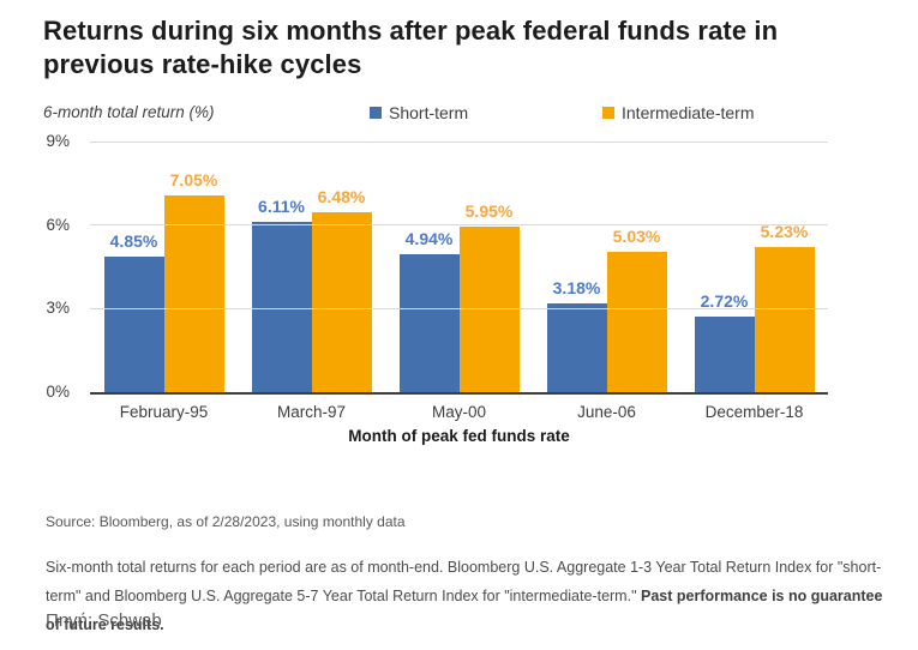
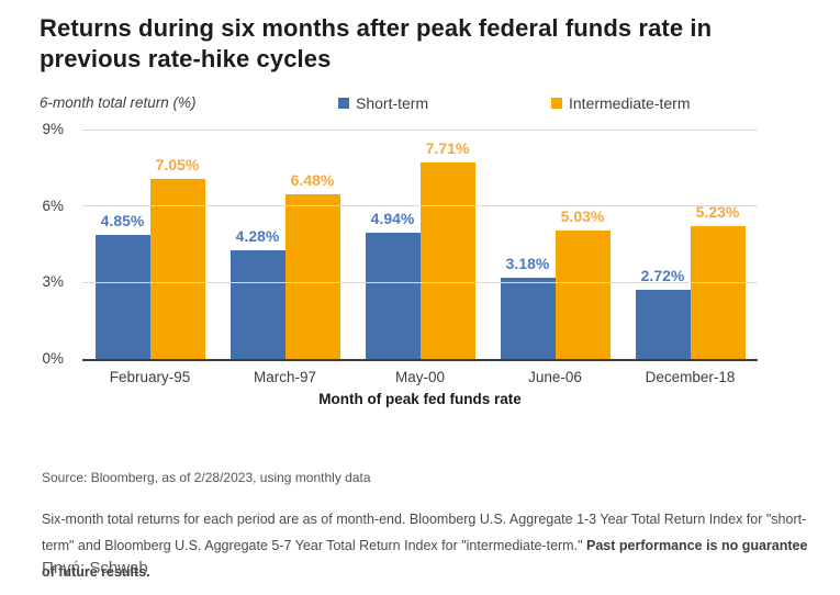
Short-term/March-97: 6.11% -> 4.28%
Intermediate-term/May-00: 5.95% -> 7.71%
